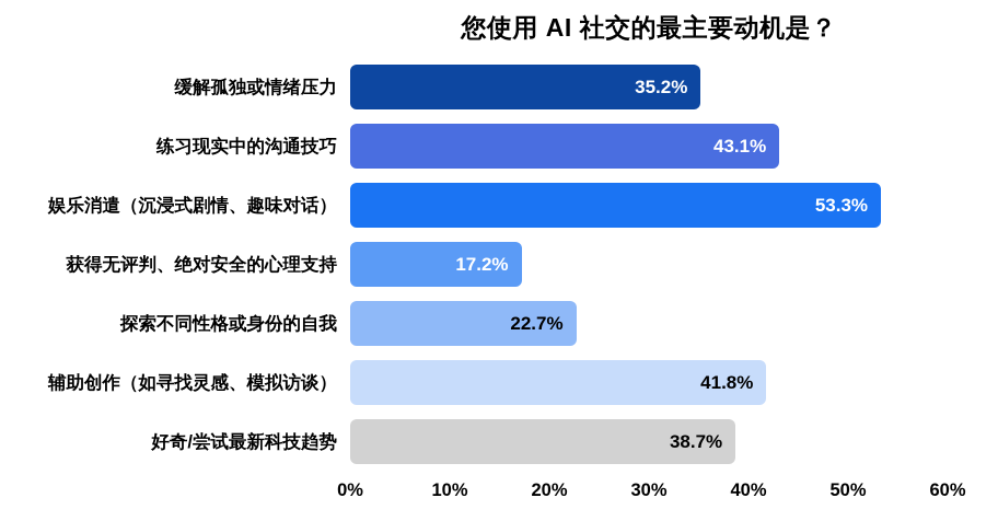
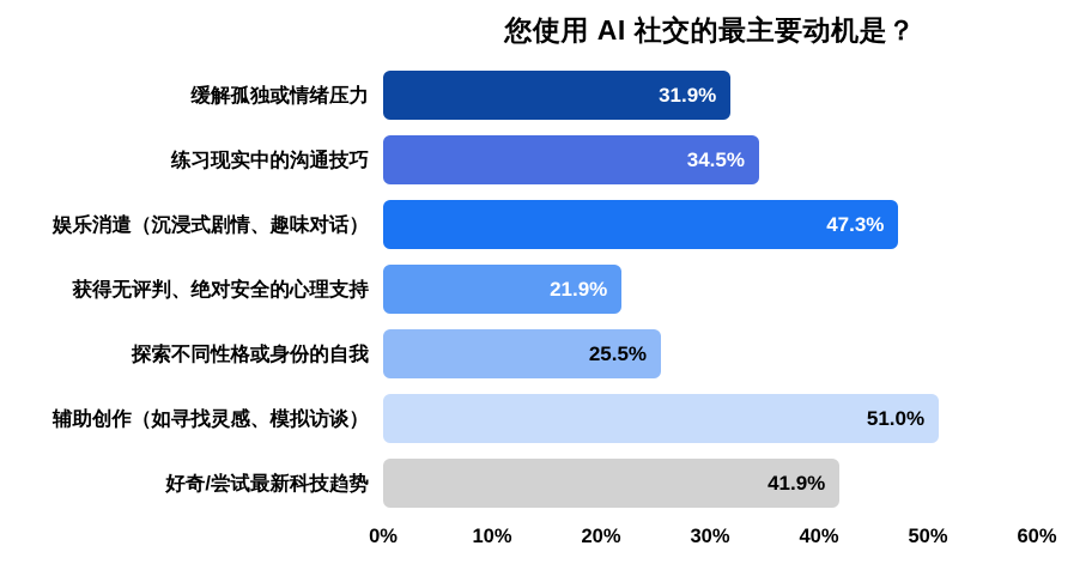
缓解孤独或情绪压力: 35.2% -> 31.9%
练习现实中的沟通技巧: 43.1% -> 34.5%
娱乐消遣（沉浸式剧情、趣味对话）: 53.3% -> 47.3%
获得无评判、绝对安全的心理支持: 17.2% -> 21.9%
探索不同性格或身份的自我: 22.7% -> 25.5%
辅助创作（如寻找灵感、模拟访谈）: 41.8% -> 51.0%
好奇/尝试最新科技趋势: 38.7% -> 41.9%
